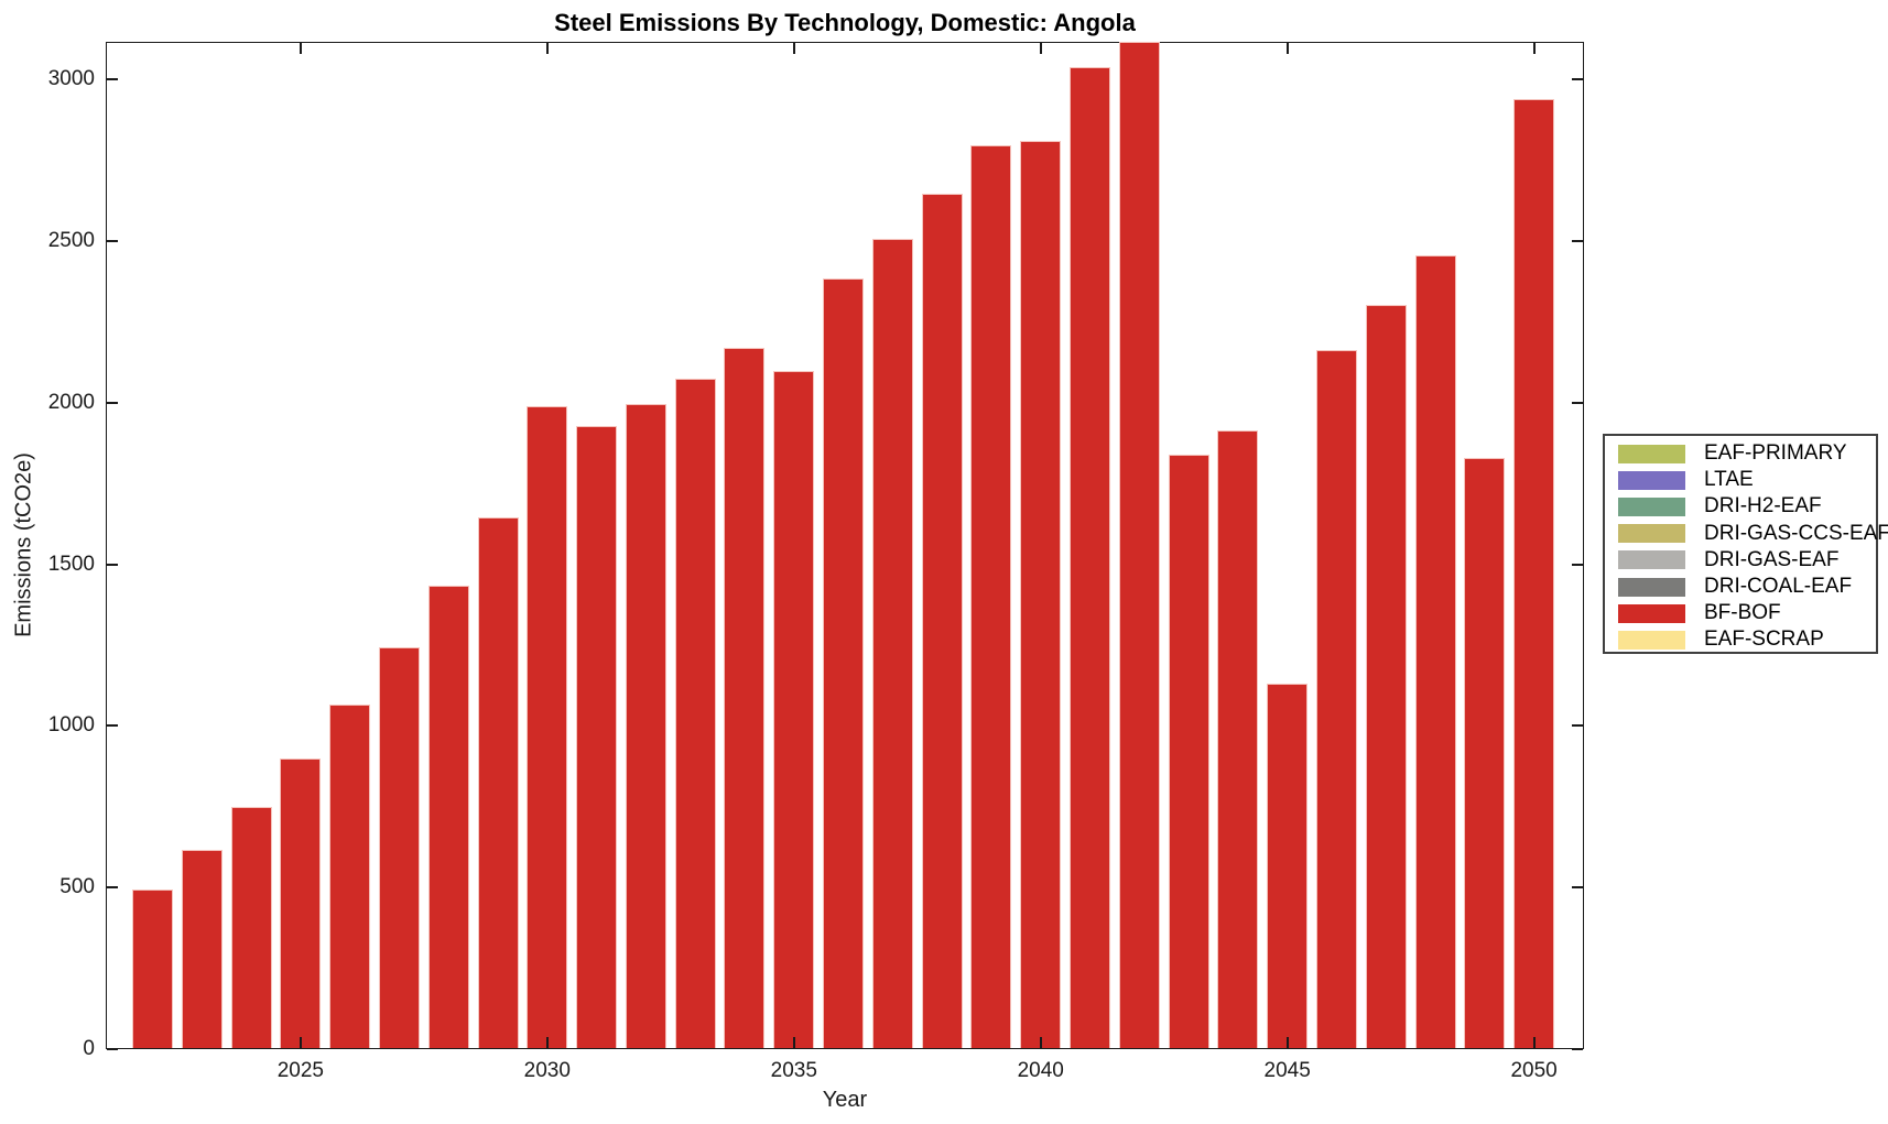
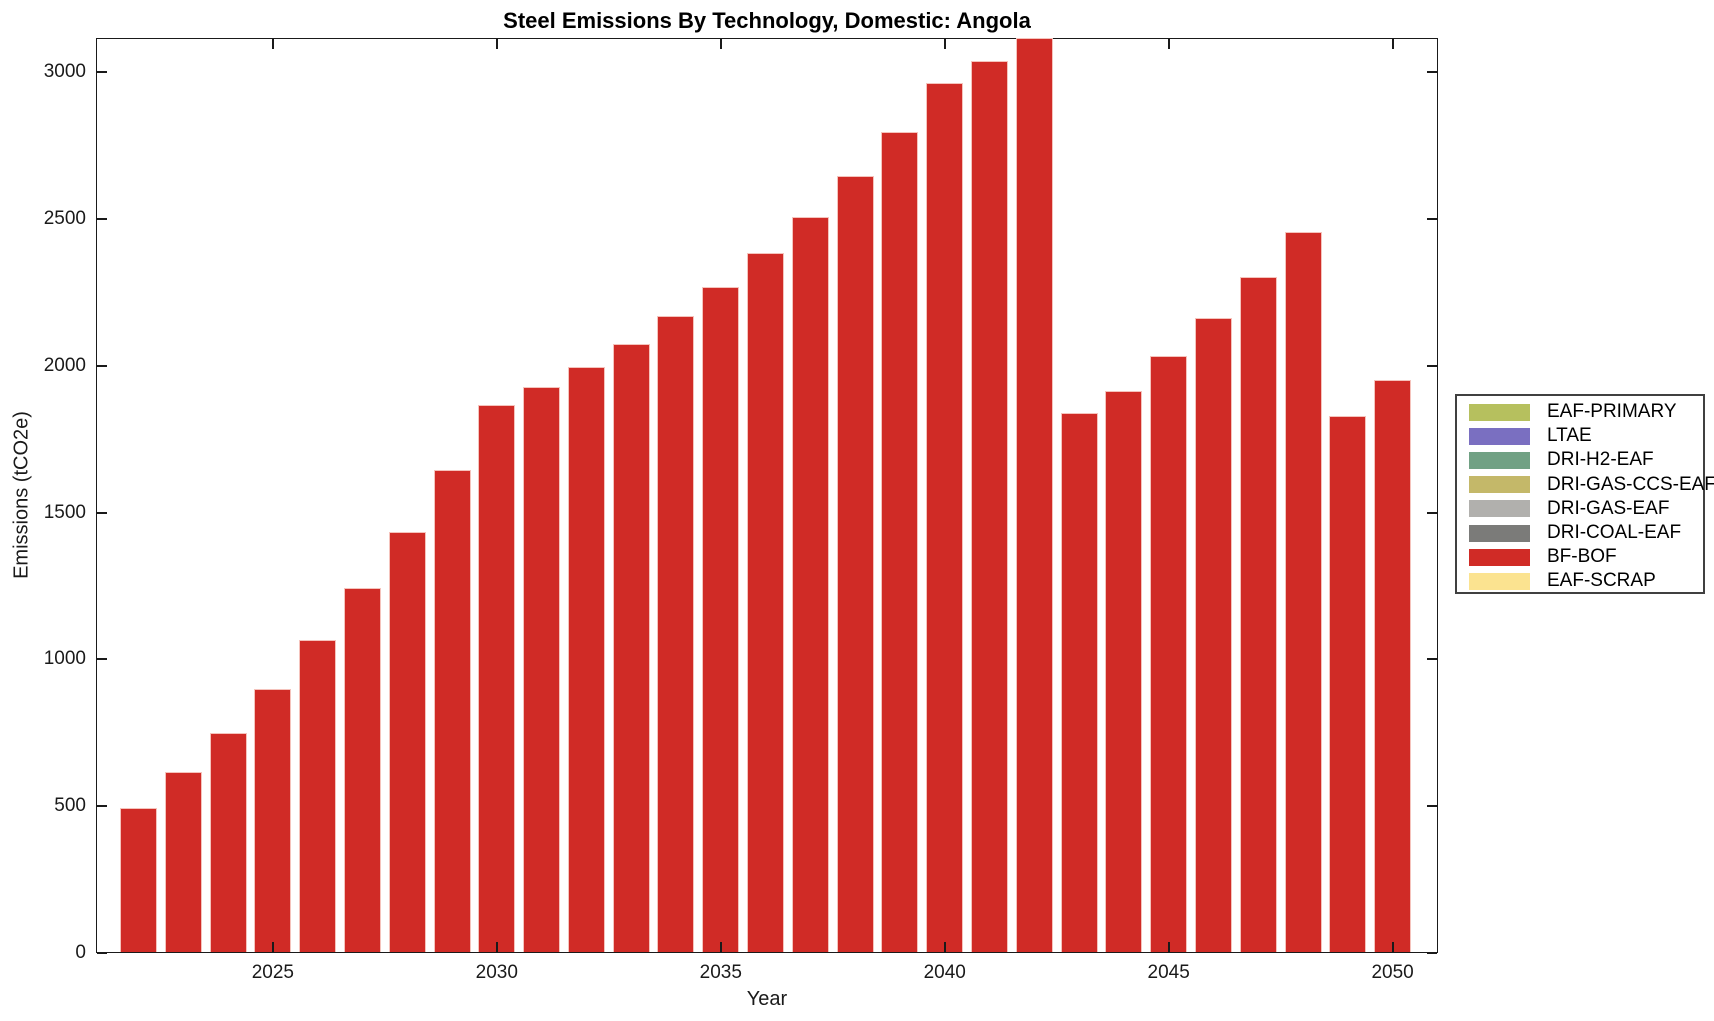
2030: 1990 -> 1870
2035: 2100 -> 2270
2040: 2810 -> 2960
2045: 1130 -> 2030
2050: 2940 -> 1950
